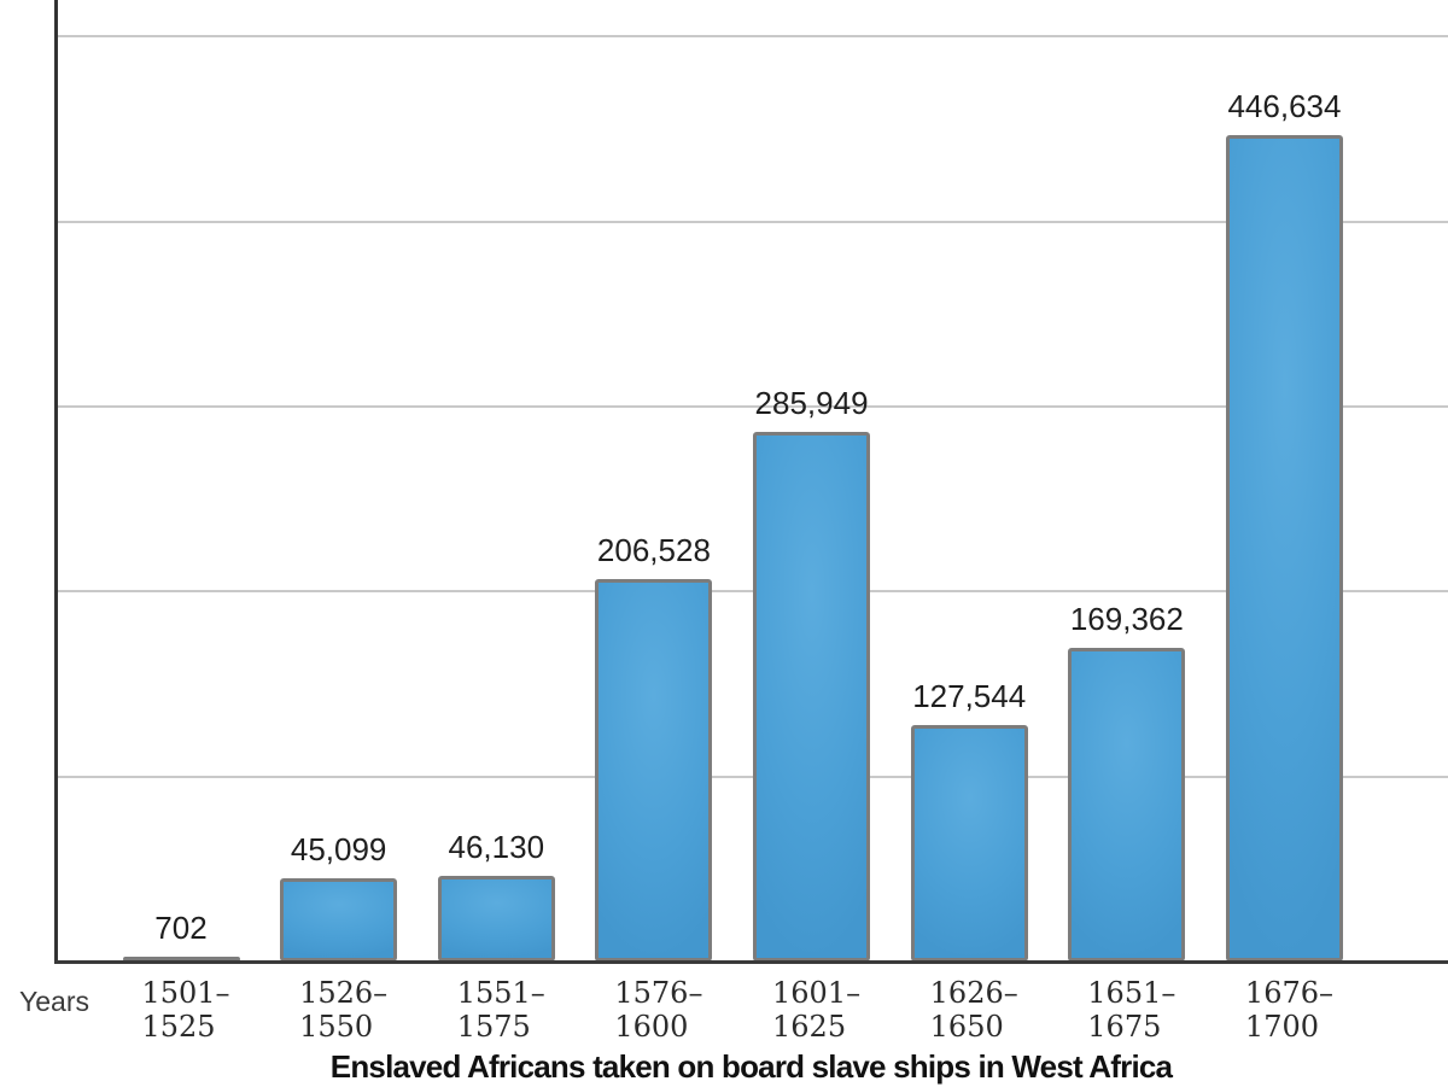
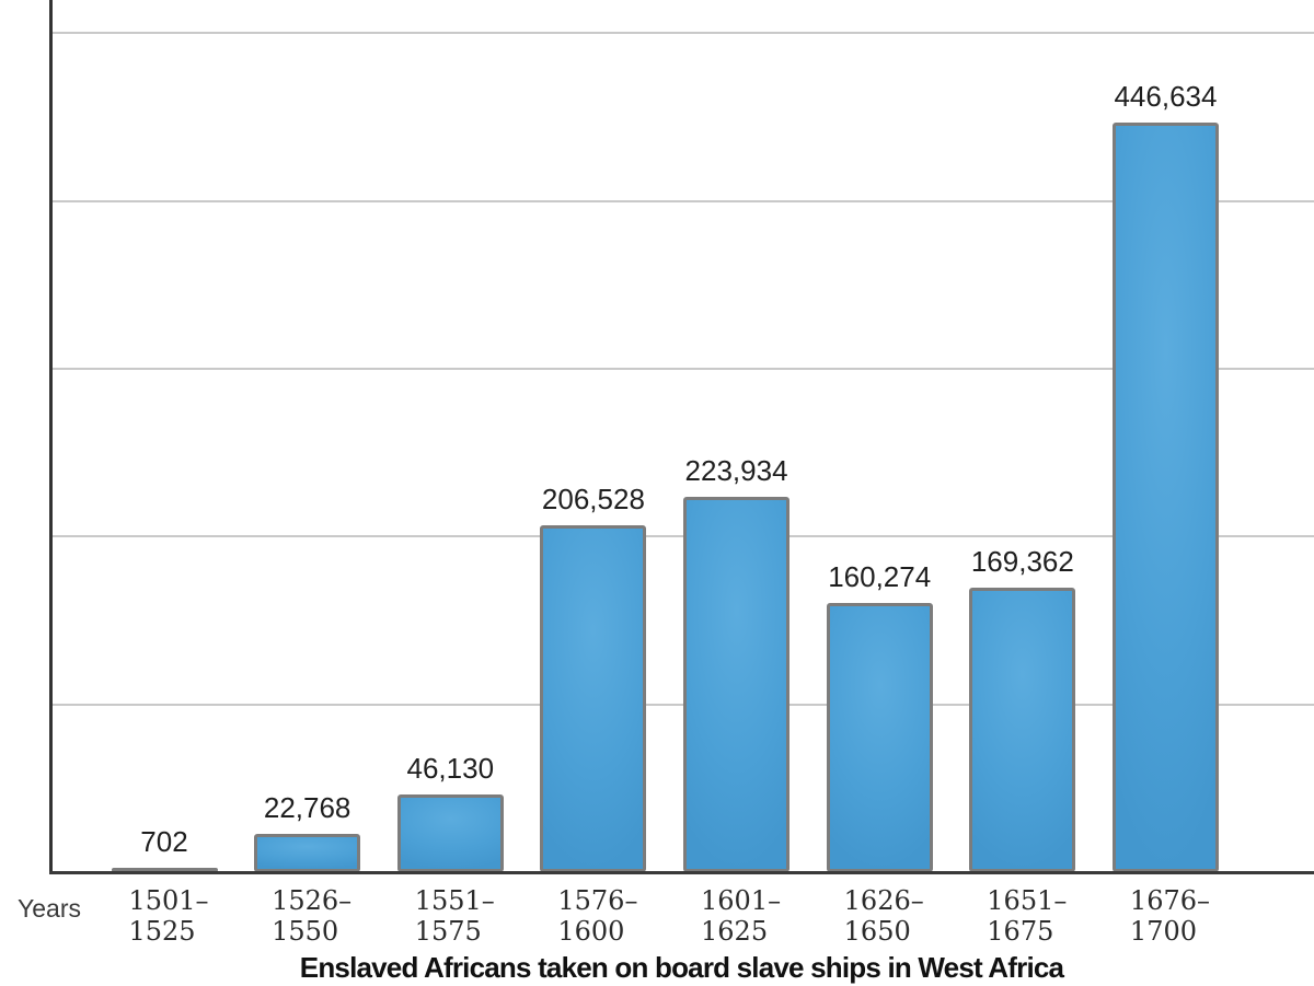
1526– 1550: 45,099 -> 22,768
1601– 1625: 285,949 -> 223,934
1626– 1650: 127,544 -> 160,274
